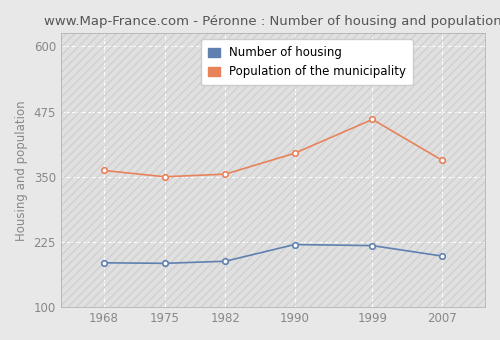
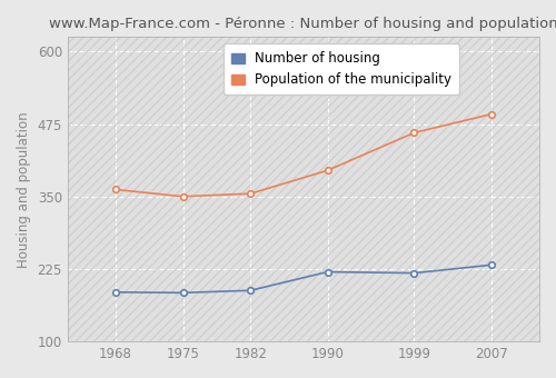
Number of housing/2007: 198 -> 232
Population of the municipality/2007: 382 -> 492
